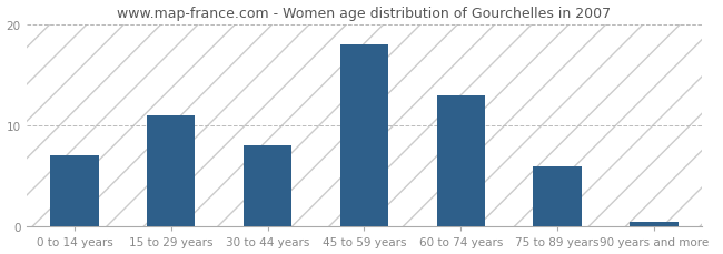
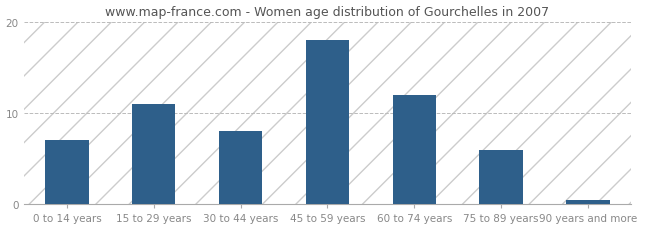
60 to 74 years: 13.0 -> 12.0
